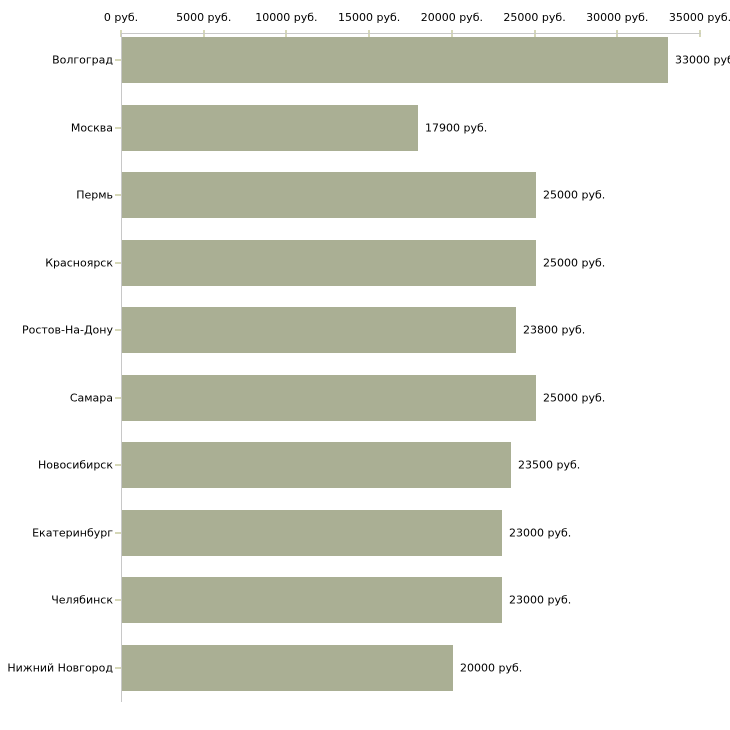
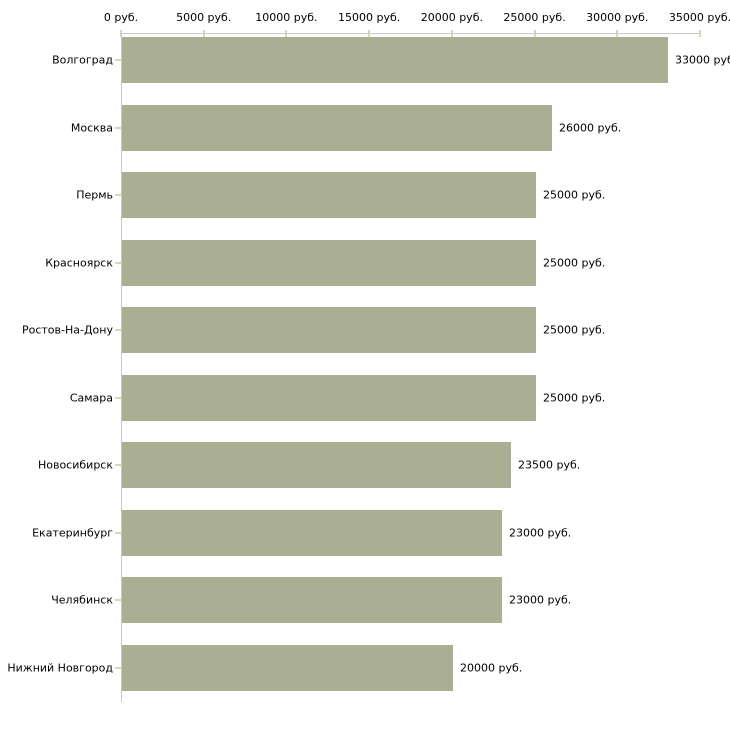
Москва: 17900 -> 26000
Ростов-На-Дону: 23800 -> 25000
